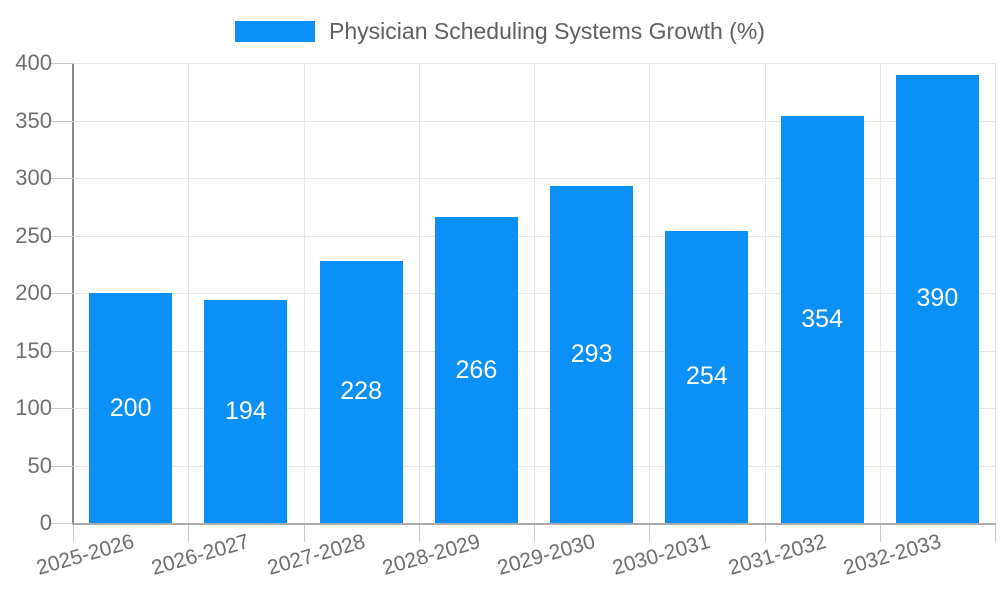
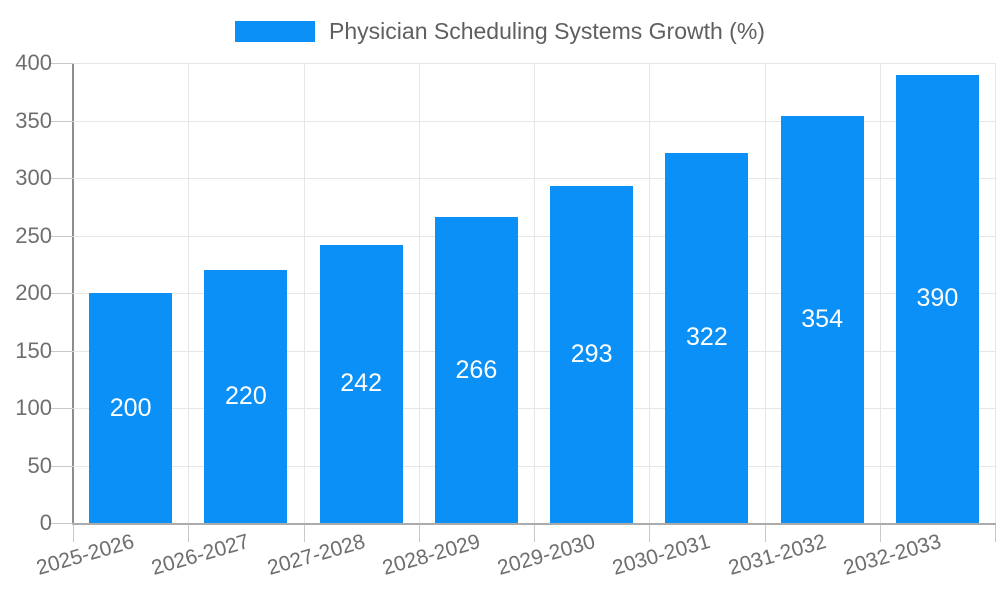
2026-2027: 194 -> 220
2027-2028: 228 -> 242
2030-2031: 254 -> 322
